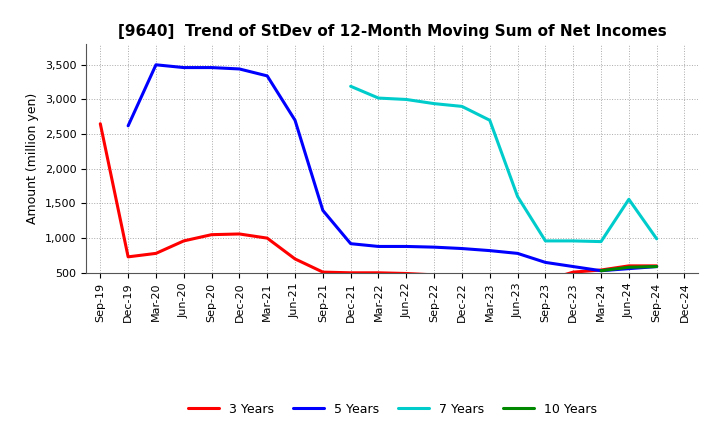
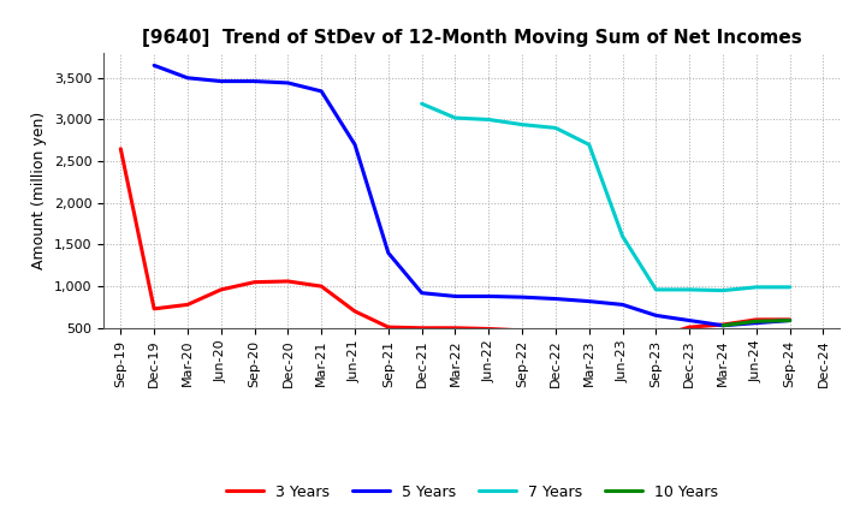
5 Years/Dec-19: 2,620 -> 3,650
7 Years/Jun-24: 1,560 -> 990
